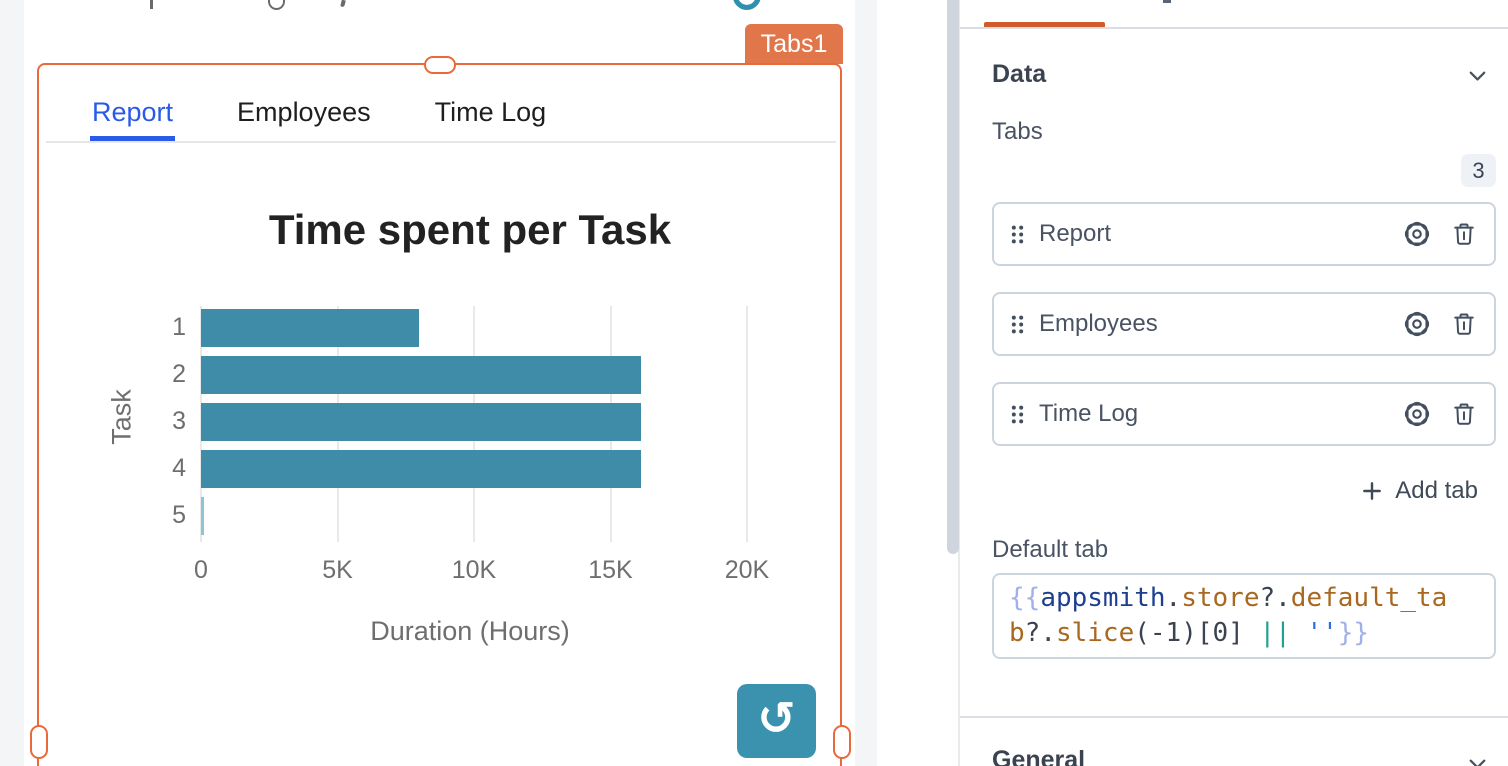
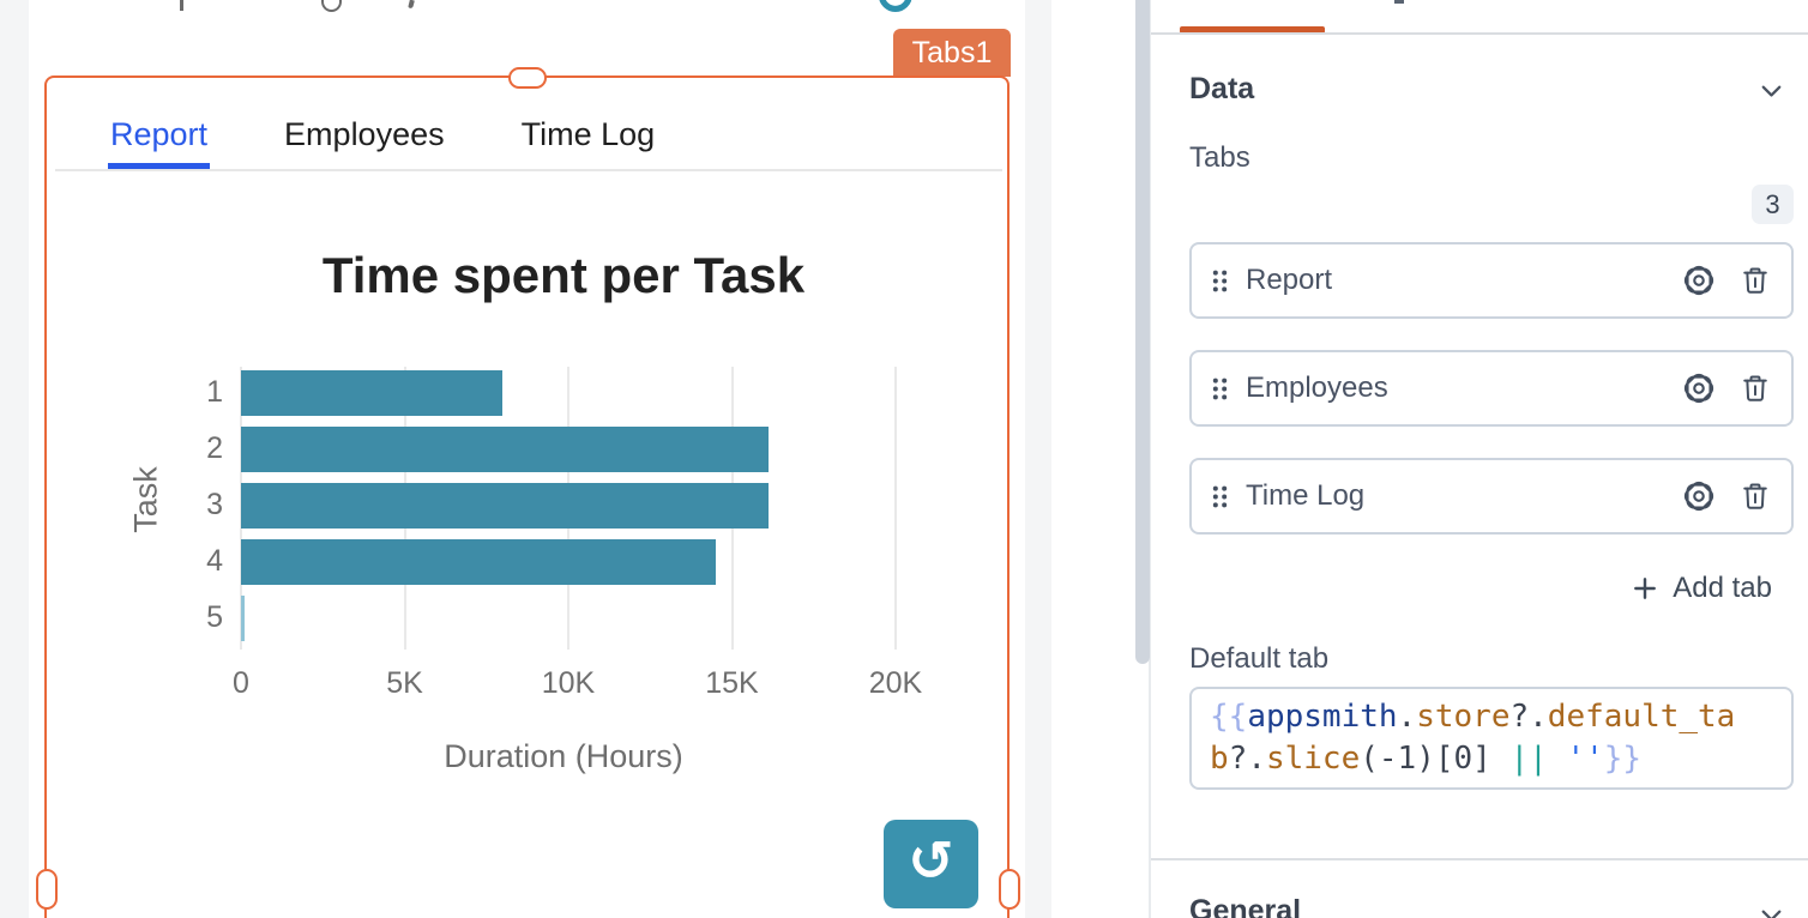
4: 16.1K -> 14.5K
